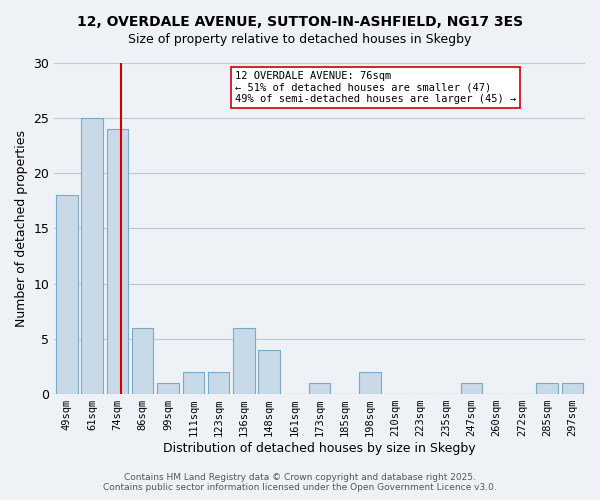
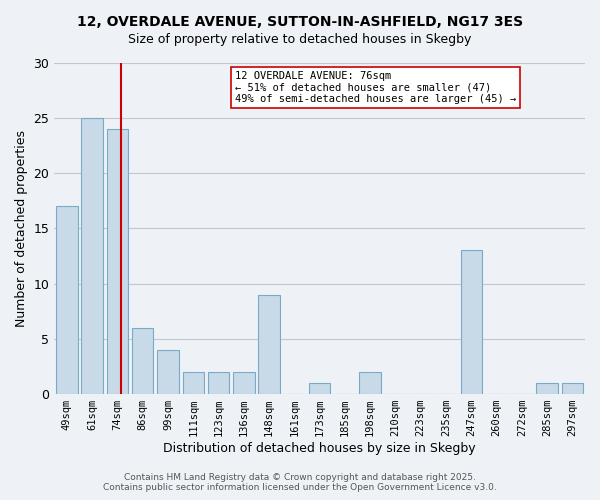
49sqm: 18 -> 17
99sqm: 1 -> 4
136sqm: 6 -> 2
148sqm: 4 -> 9
247sqm: 1 -> 13
